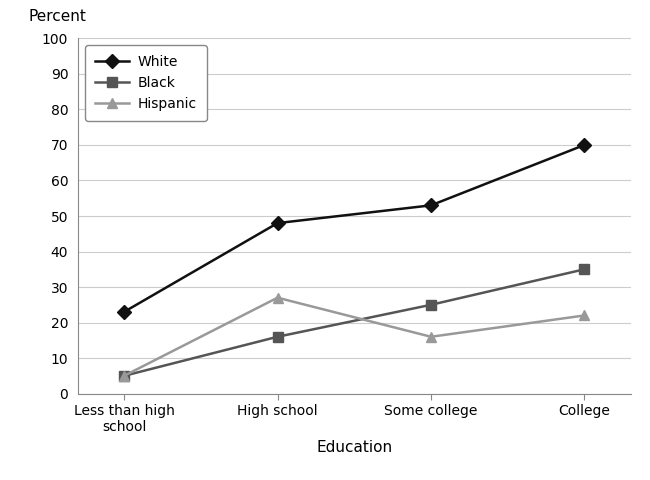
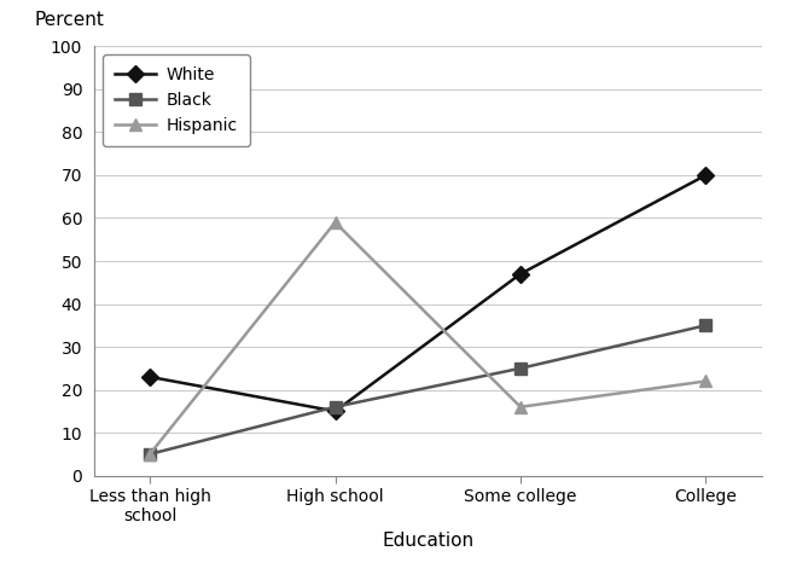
White/High school: 48 -> 15
Hispanic/High school: 27 -> 59
White/Some college: 53 -> 47
